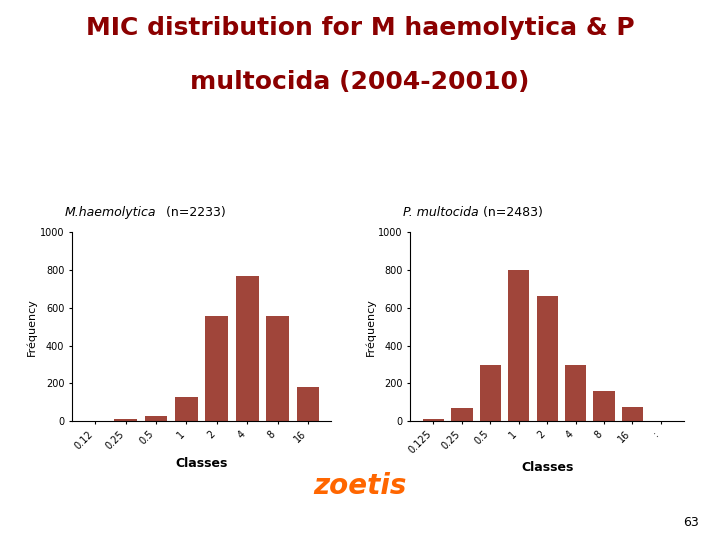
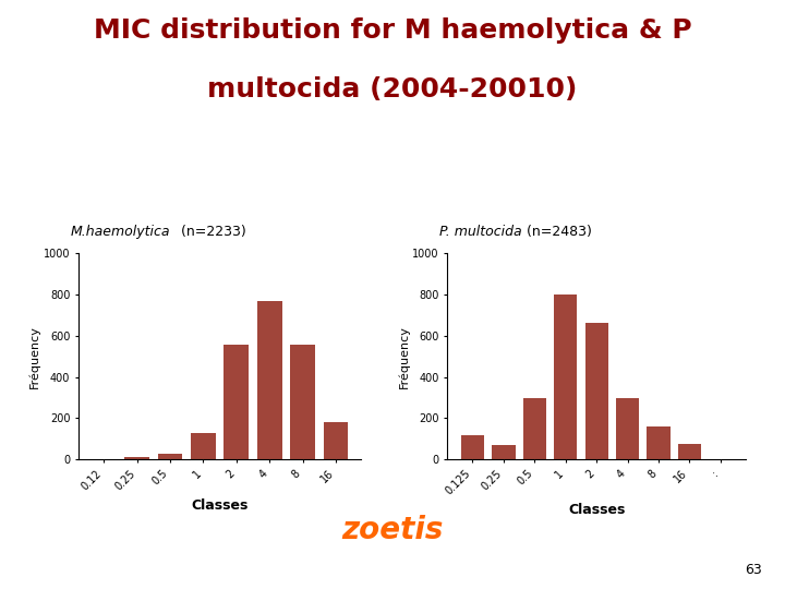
0.125: 10 -> 120
